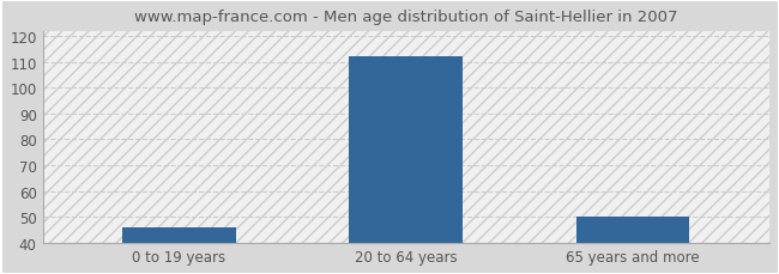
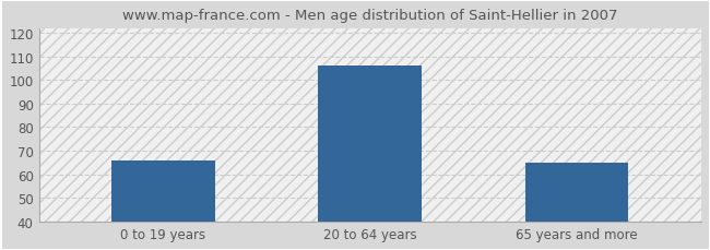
0 to 19 years: 46 -> 66
20 to 64 years: 112 -> 106
65 years and more: 50 -> 65
